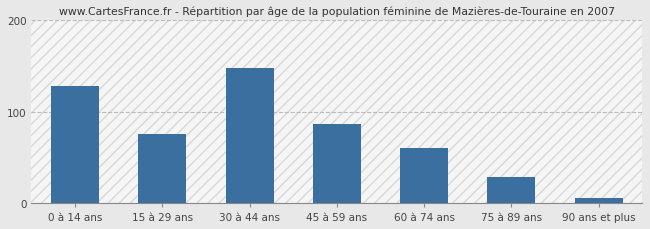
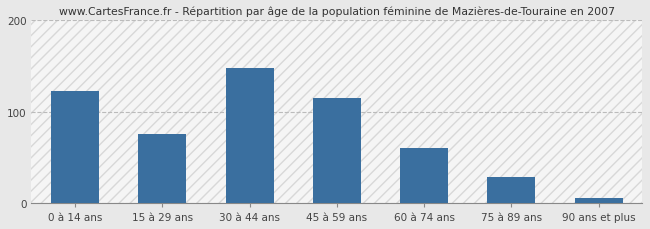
0 à 14 ans: 128 -> 122
45 à 59 ans: 86 -> 115
